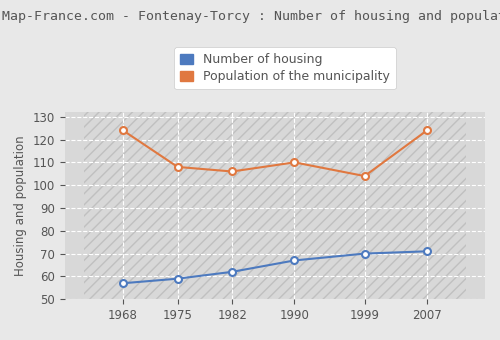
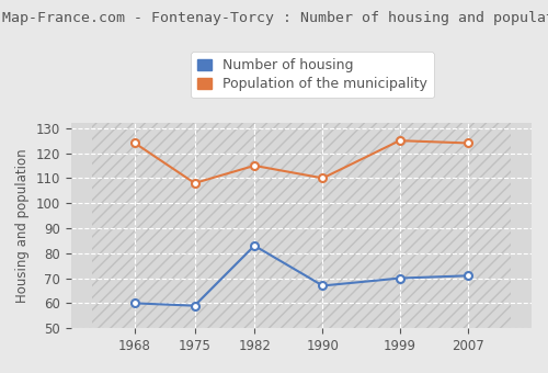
Number of housing/1968: 57 -> 60
Number of housing/1982: 62 -> 83
Population of the municipality/1982: 106 -> 115
Population of the municipality/1999: 104 -> 125
